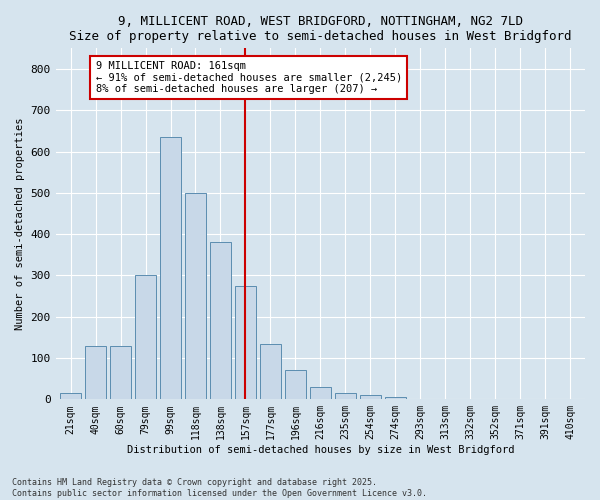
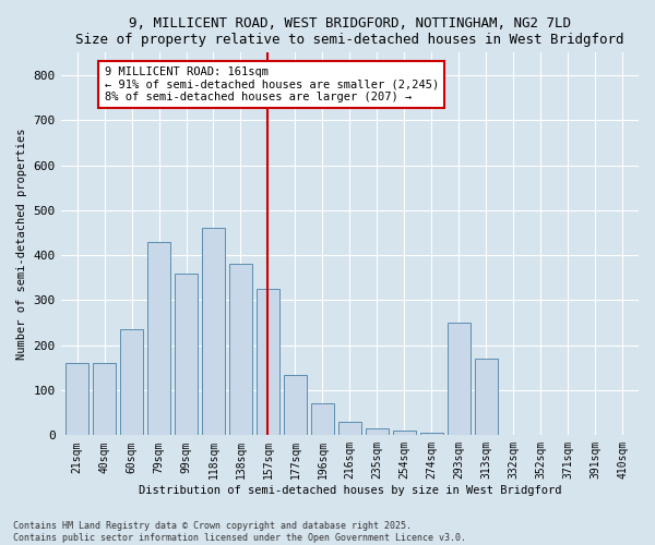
21sqm: 15 -> 160
40sqm: 130 -> 160
60sqm: 130 -> 235
79sqm: 300 -> 430
99sqm: 635 -> 360
118sqm: 500 -> 460
157sqm: 275 -> 325
293sqm: 2 -> 250
313sqm: 1 -> 170
